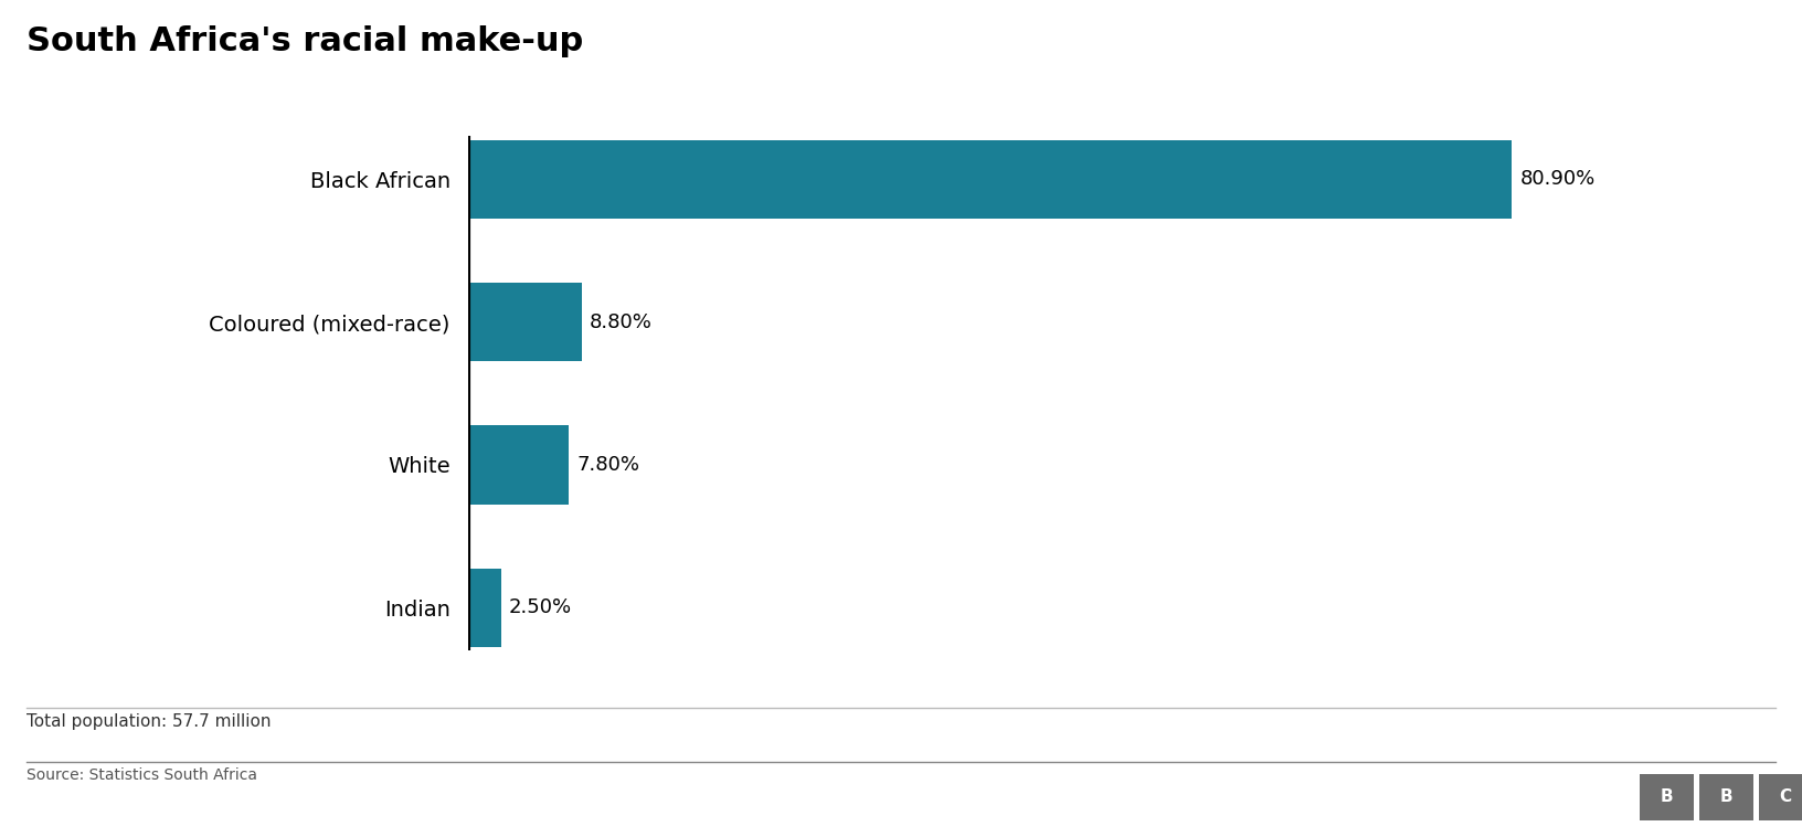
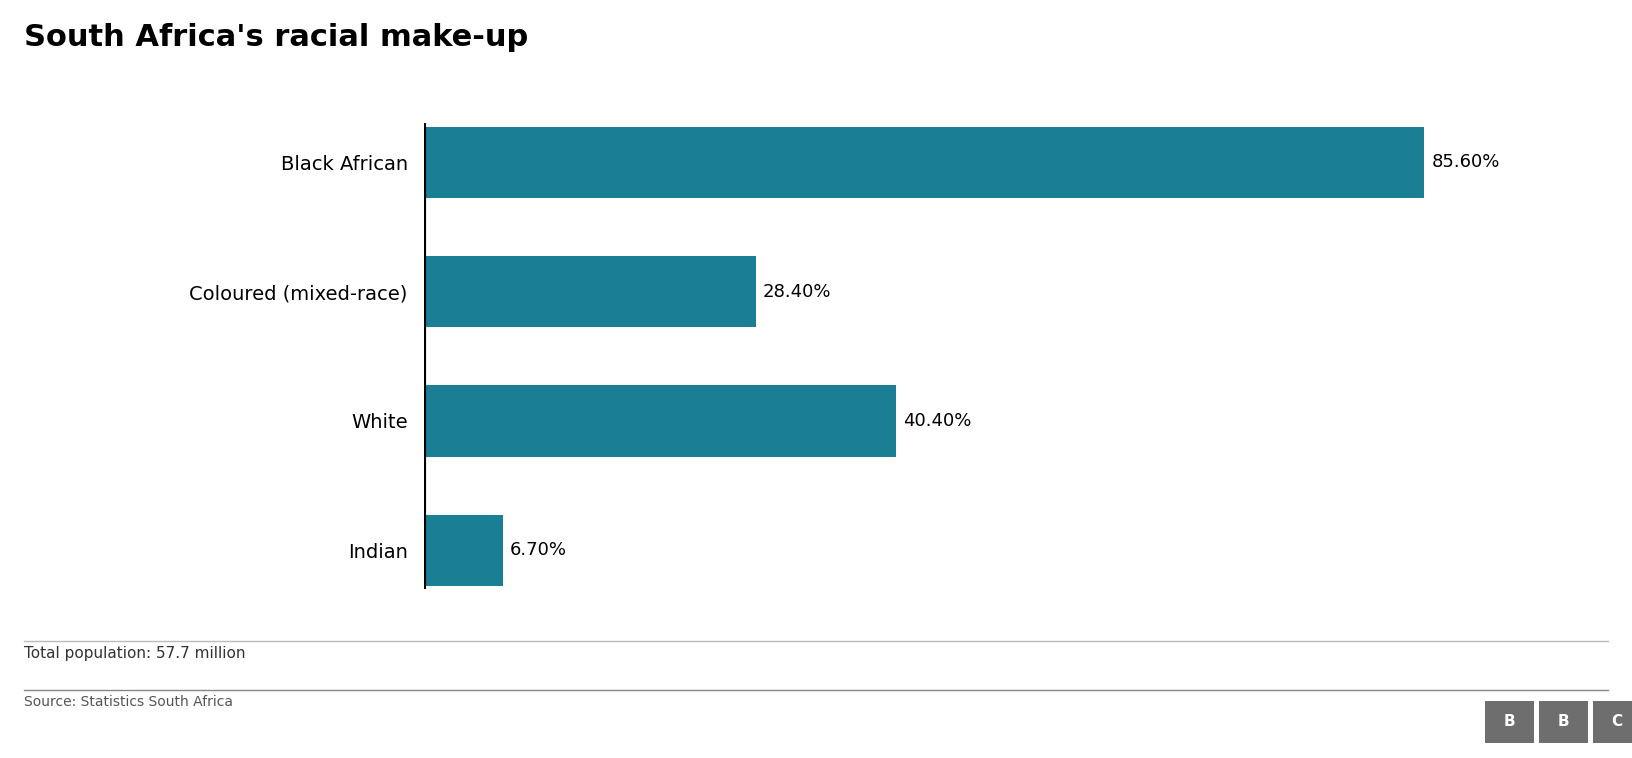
Black African: 80.90% -> 85.60%
Coloured (mixed-race): 8.80% -> 28.40%
White: 7.80% -> 40.40%
Indian: 2.50% -> 6.70%
